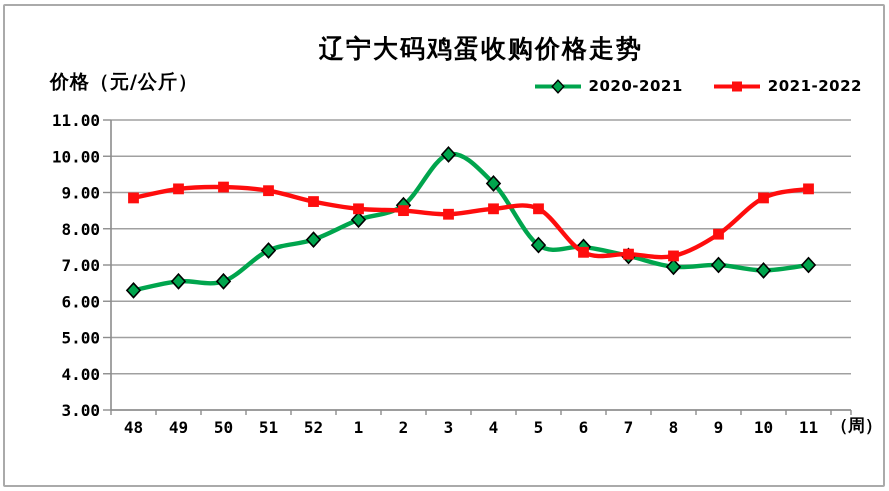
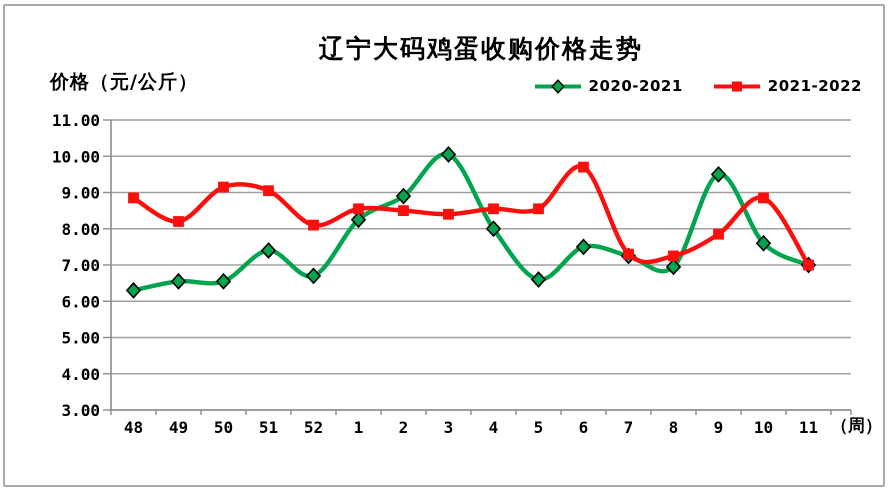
2021-2022/49: 9.1 -> 8.2
2020-2021/52: 7.7 -> 6.7
2021-2022/52: 8.8 -> 8.1
2020-2021/2: 8.7 -> 8.9
2020-2021/4: 9.2 -> 8.0
2020-2021/5: 7.5 -> 6.6
2021-2022/6: 7.3 -> 9.7
2020-2021/9: 7.0 -> 9.5
2020-2021/10: 6.8 -> 7.6
2021-2022/11: 9.1 -> 7.0
